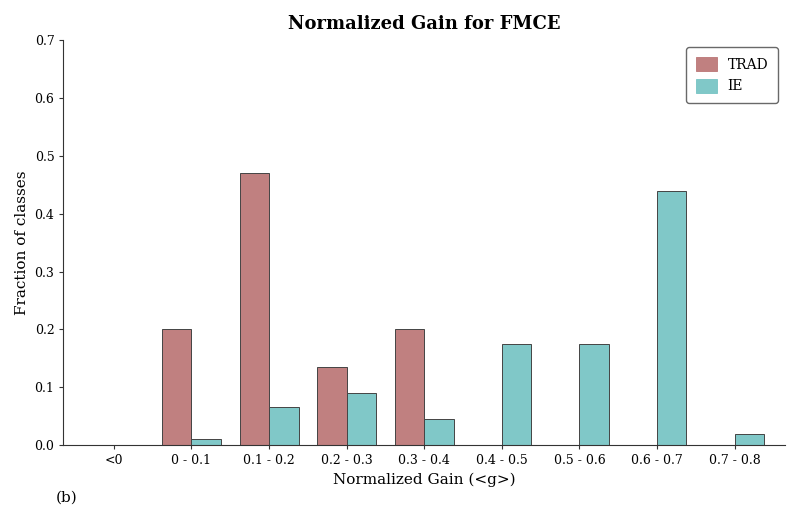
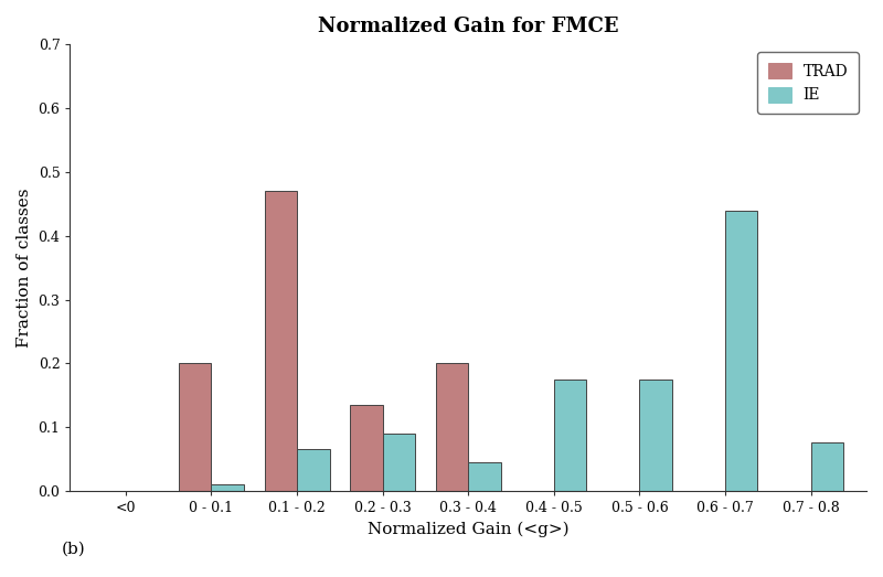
IE/0.7 - 0.8: 0.020 -> 0.076
